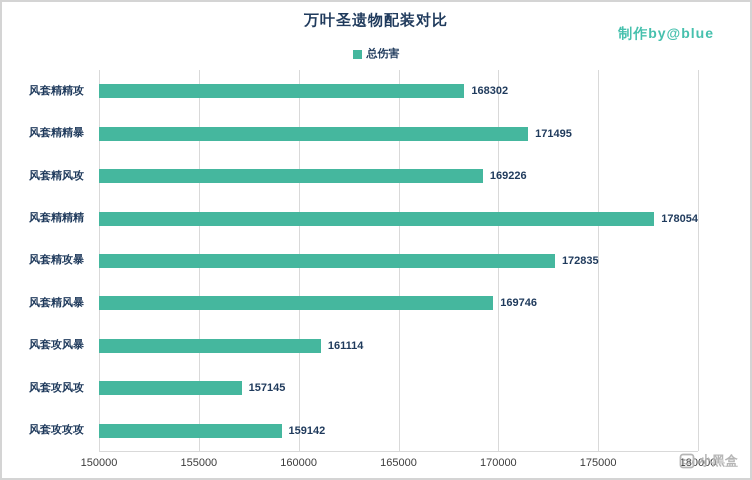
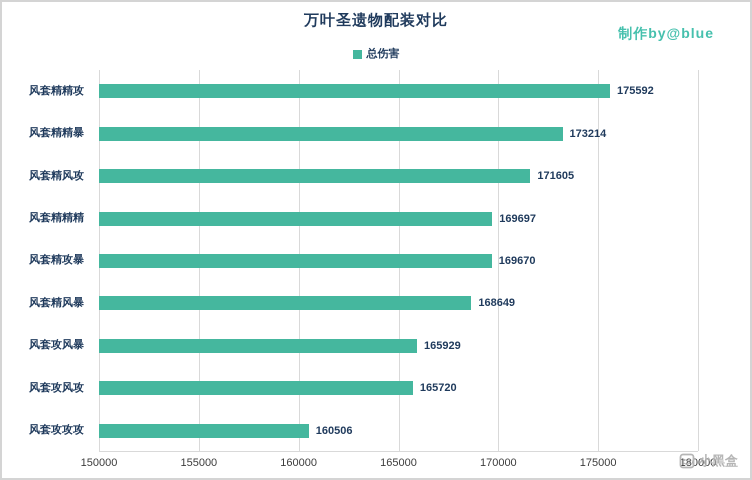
风套精精攻: 168302 -> 175592
风套精精暴: 171495 -> 173214
风套精风攻: 169226 -> 171605
风套精精精: 178054 -> 169697
风套精攻暴: 172835 -> 169670
风套精风暴: 169746 -> 168649
风套攻风暴: 161114 -> 165929
风套攻风攻: 157145 -> 165720
风套攻攻攻: 159142 -> 160506
